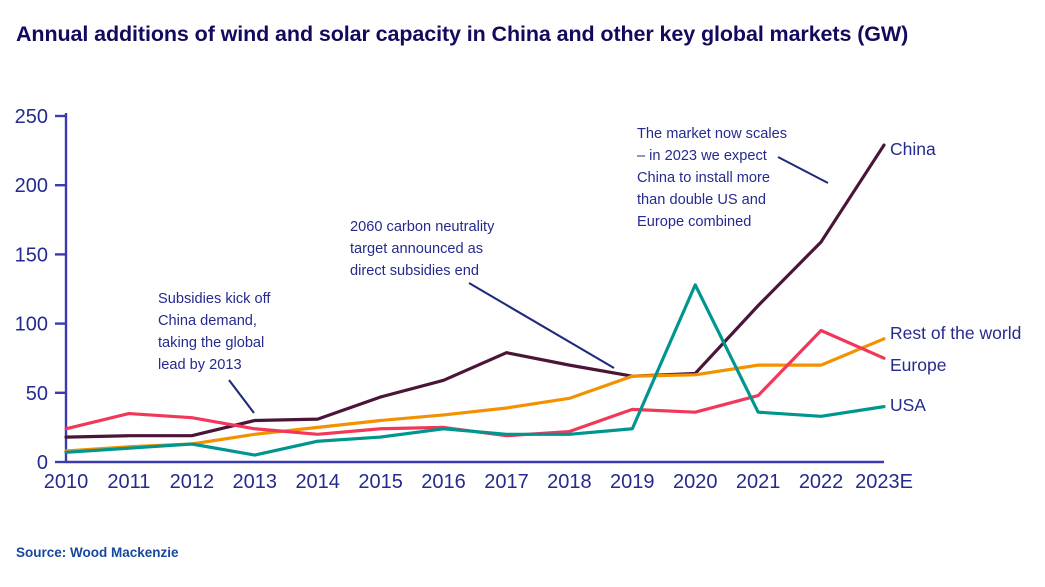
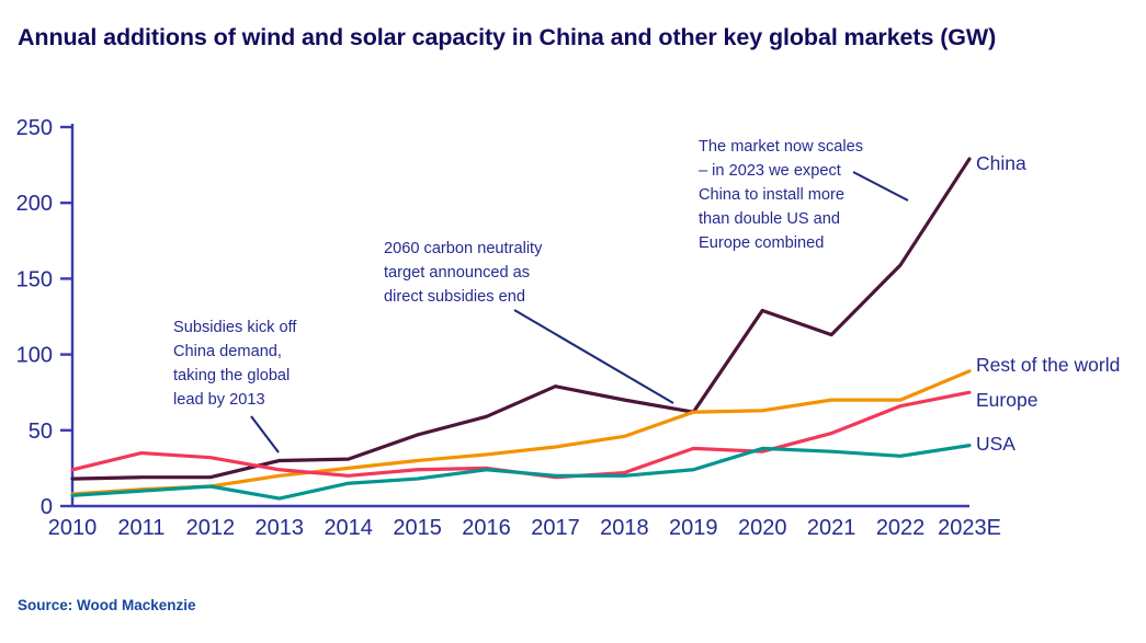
China/2020: 64 -> 129
USA/2020: 128 -> 38
Europe/2022: 95 -> 66
